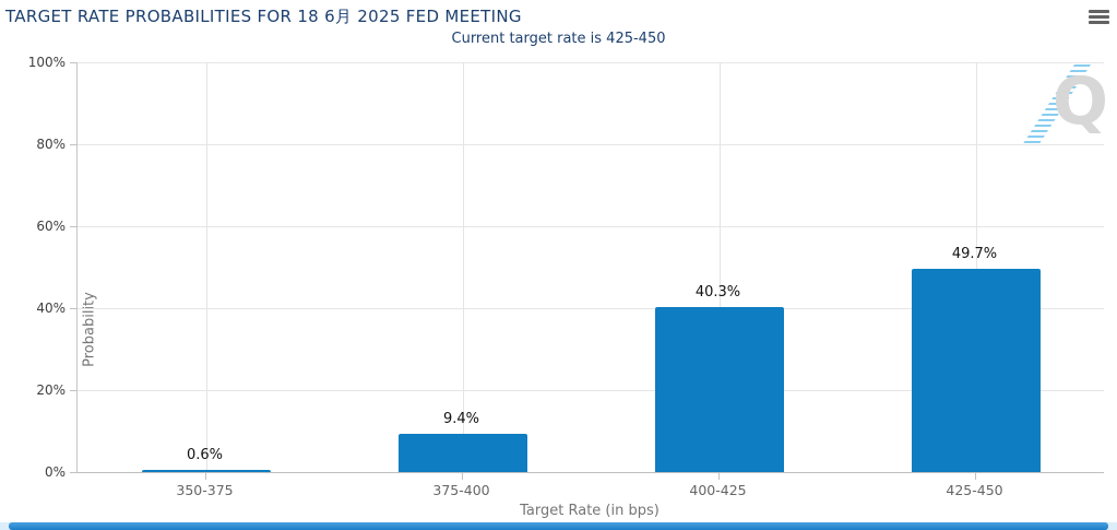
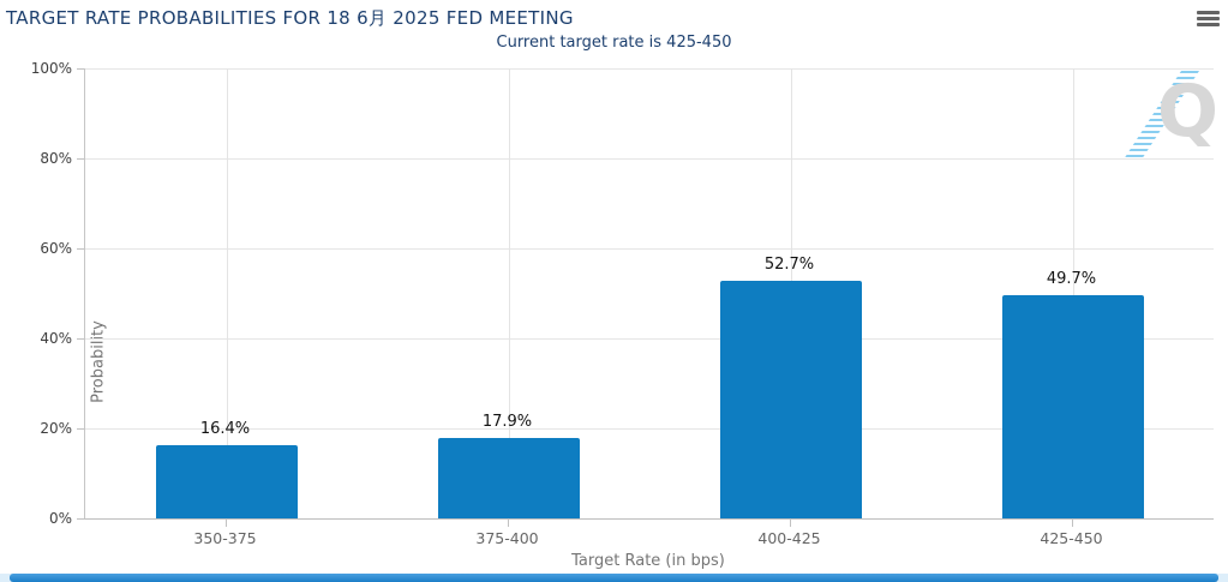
350-375: 0.6% -> 16.4%
375-400: 9.4% -> 17.9%
400-425: 40.3% -> 52.7%
